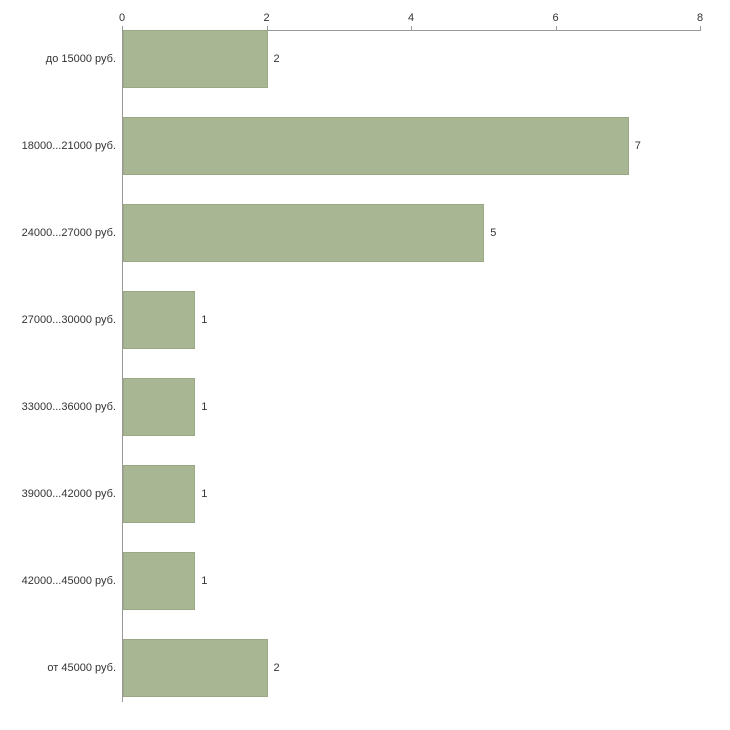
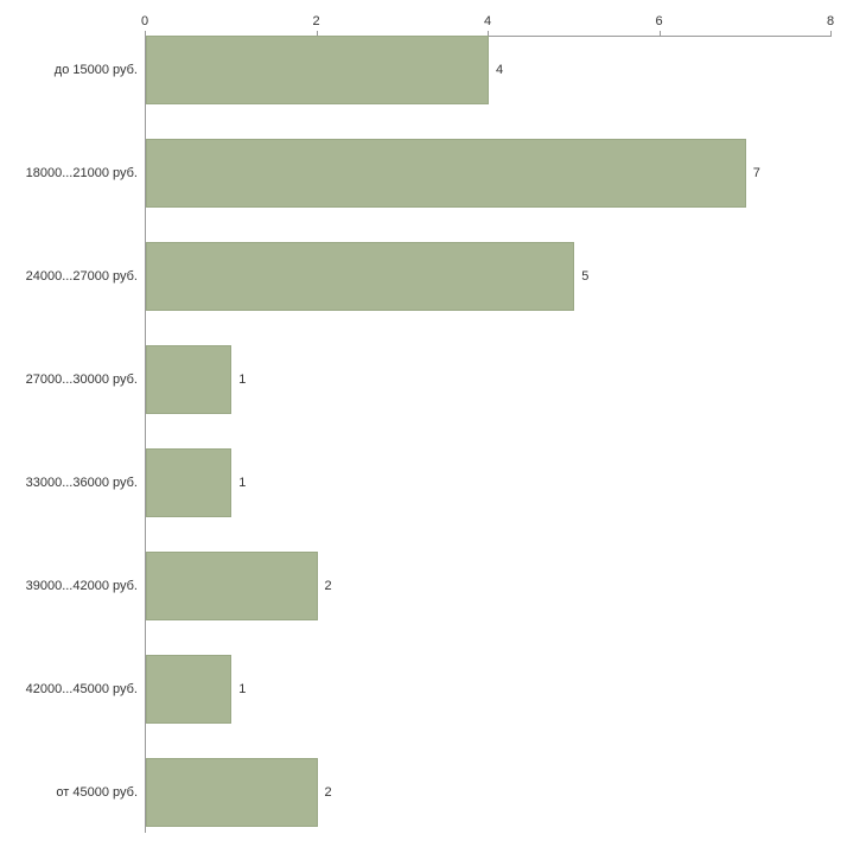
до 15000 руб.: 2 -> 4
39000...42000 руб.: 1 -> 2
